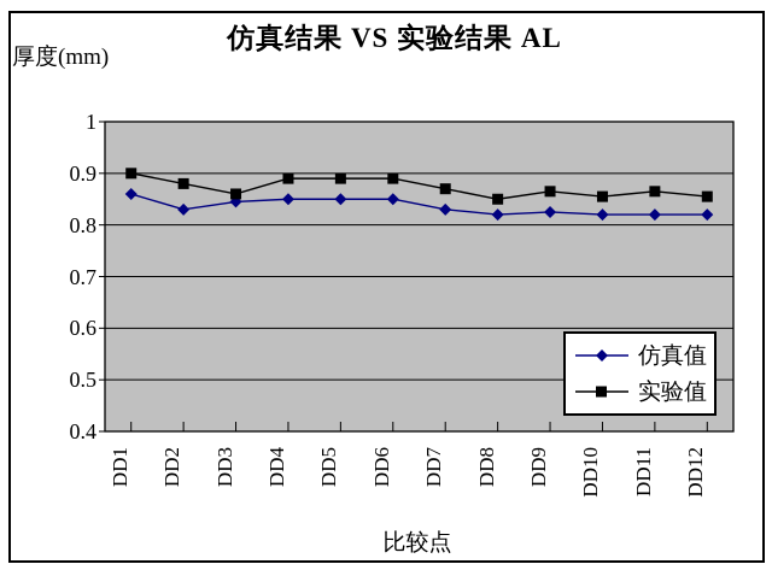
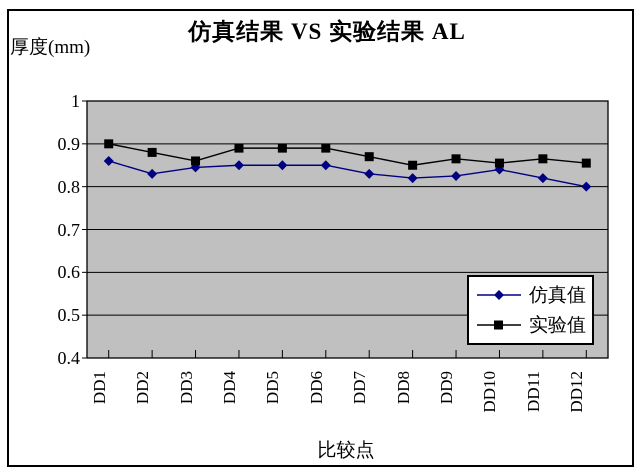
仿真值/DD10: 0.82 -> 0.84
仿真值/DD12: 0.82 -> 0.80
